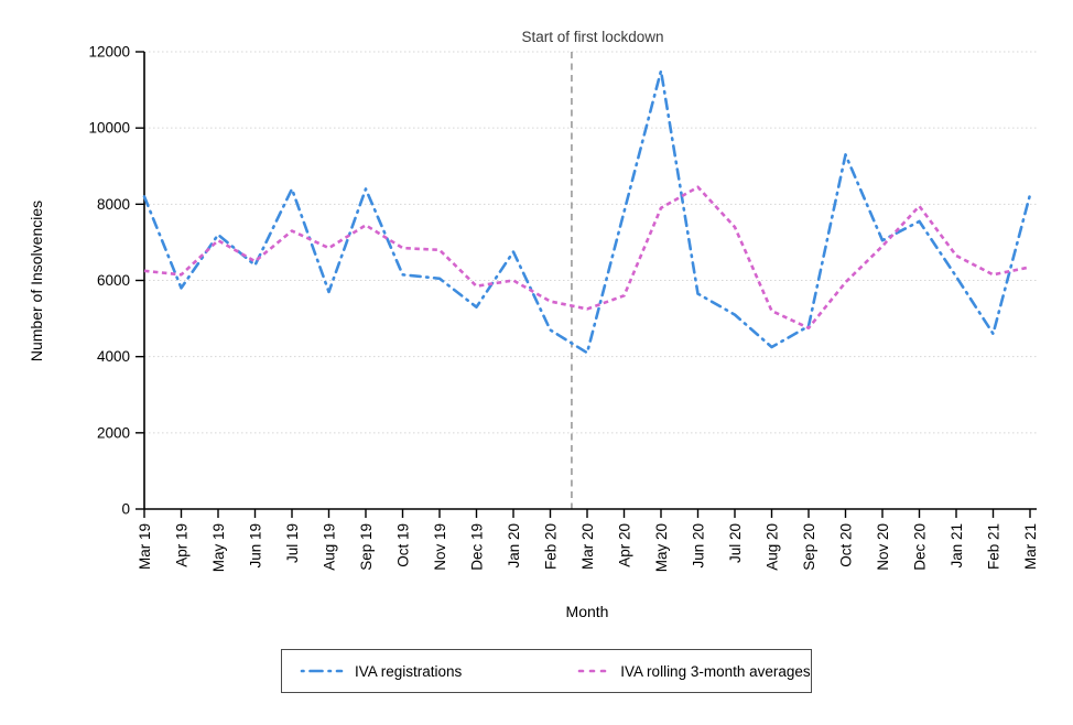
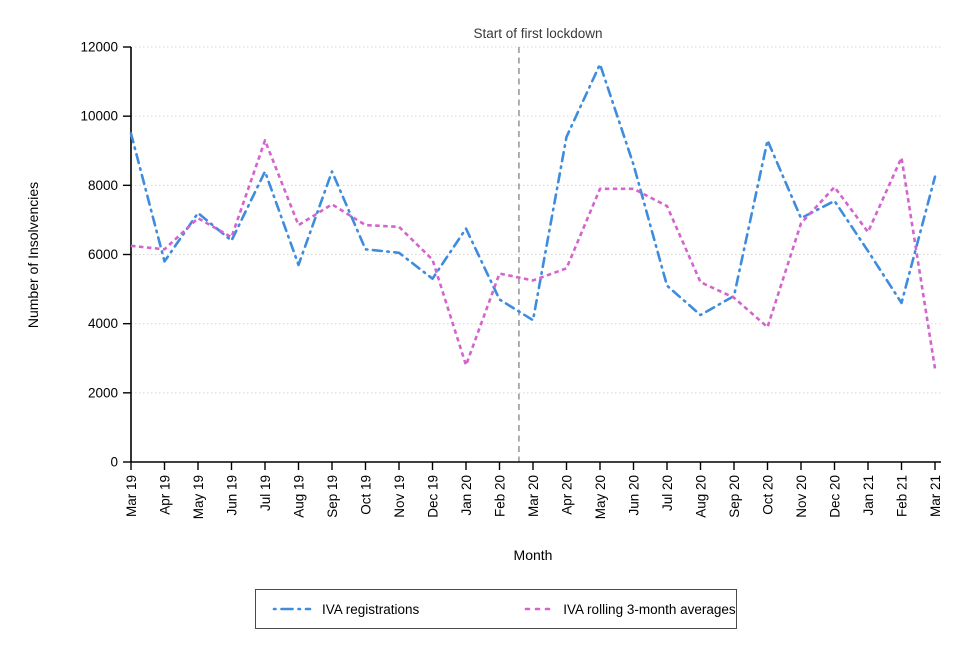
IVA registrations/Mar 19: 8200 -> 9500
IVA rolling 3-month averages/Jul 19: 7300 -> 9300
IVA rolling 3-month averages/Jan 20: 6000 -> 2800
IVA registrations/Apr 20: 7800 -> 9400
IVA registrations/Jun 20: 5600 -> 8600
IVA rolling 3-month averages/Jun 20: 8400 -> 7900
IVA rolling 3-month averages/Oct 20: 6000 -> 3900
IVA rolling 3-month averages/Feb 21: 6200 -> 8800
IVA rolling 3-month averages/Mar 21: 6400 -> 2700
